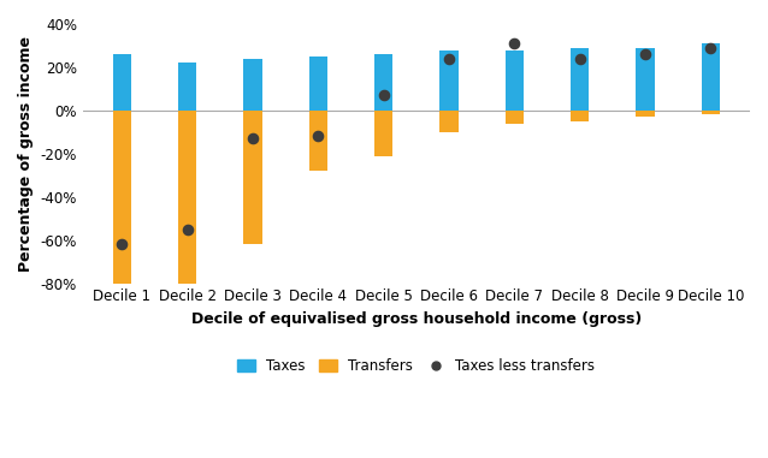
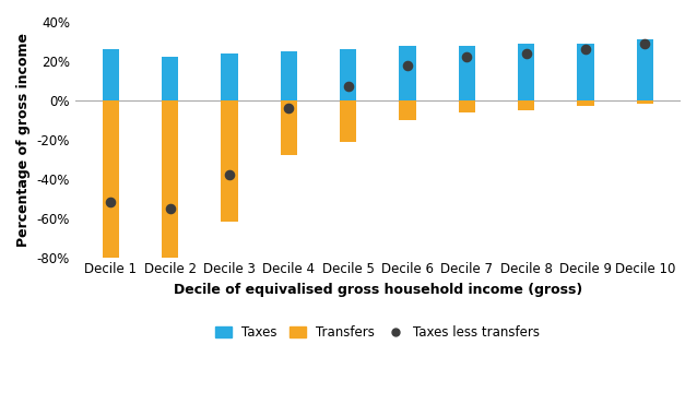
Taxes less transfers/Decile 1: -62% -> -52%
Taxes less transfers/Decile 3: -13% -> -38%
Taxes less transfers/Decile 4: -12% -> -4%
Taxes less transfers/Decile 6: 24% -> 18%
Taxes less transfers/Decile 7: 31% -> 22%
